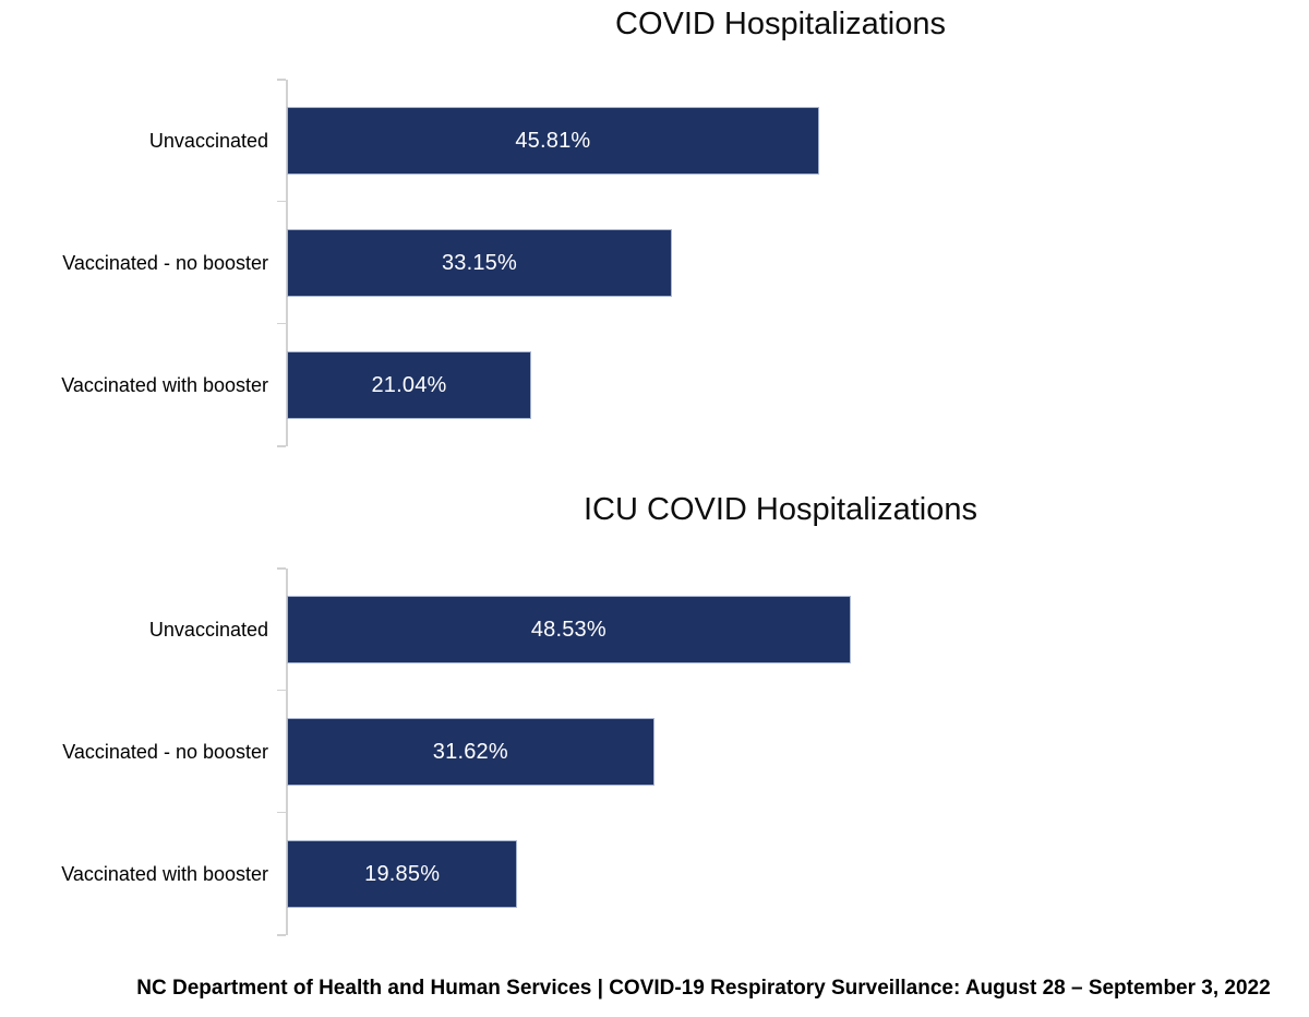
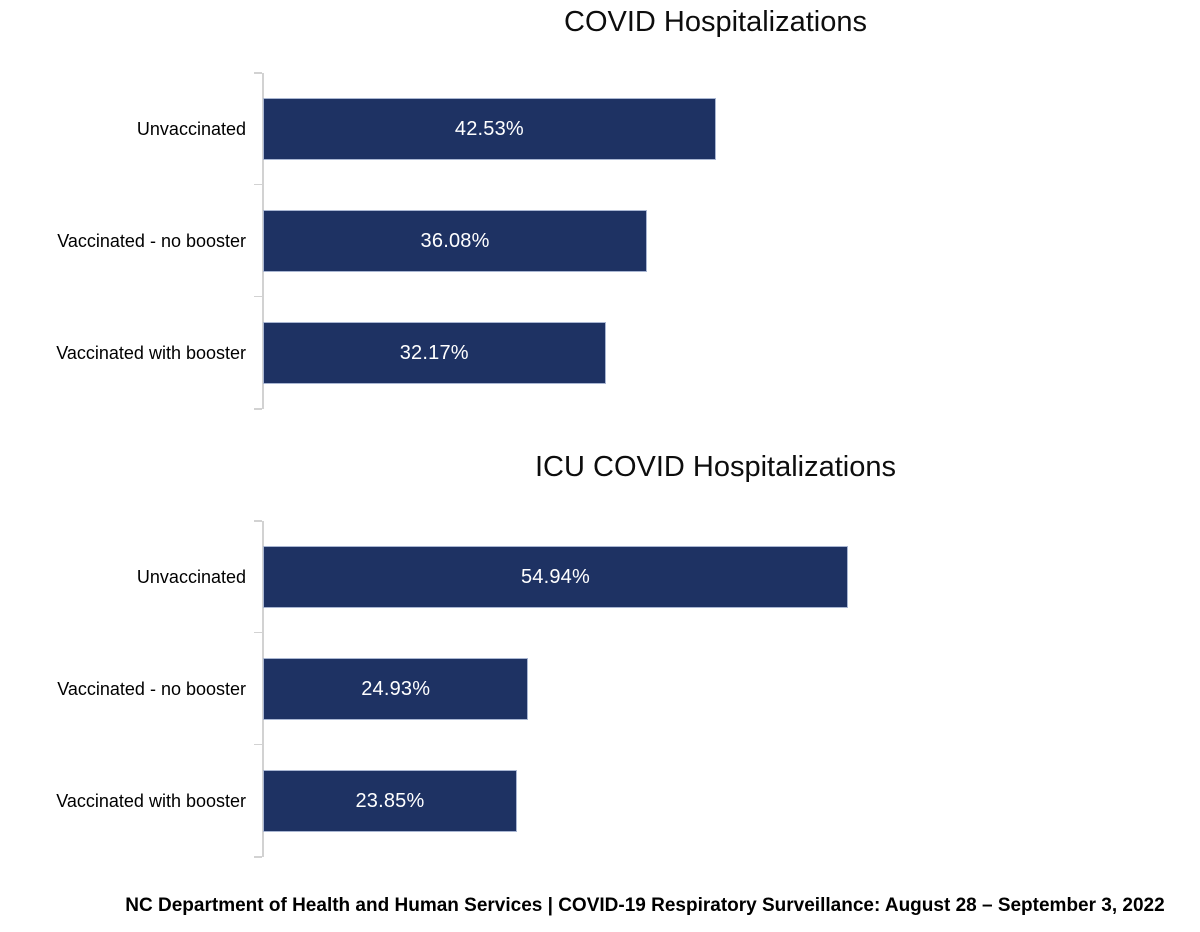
COVID Hospitalizations/Unvaccinated: 45.81% -> 42.53%
COVID Hospitalizations/Vaccinated - no booster: 33.15% -> 36.08%
COVID Hospitalizations/Vaccinated with booster: 21.04% -> 32.17%
ICU COVID Hospitalizations/Unvaccinated: 48.53% -> 54.94%
ICU COVID Hospitalizations/Vaccinated - no booster: 31.62% -> 24.93%
ICU COVID Hospitalizations/Vaccinated with booster: 19.85% -> 23.85%
